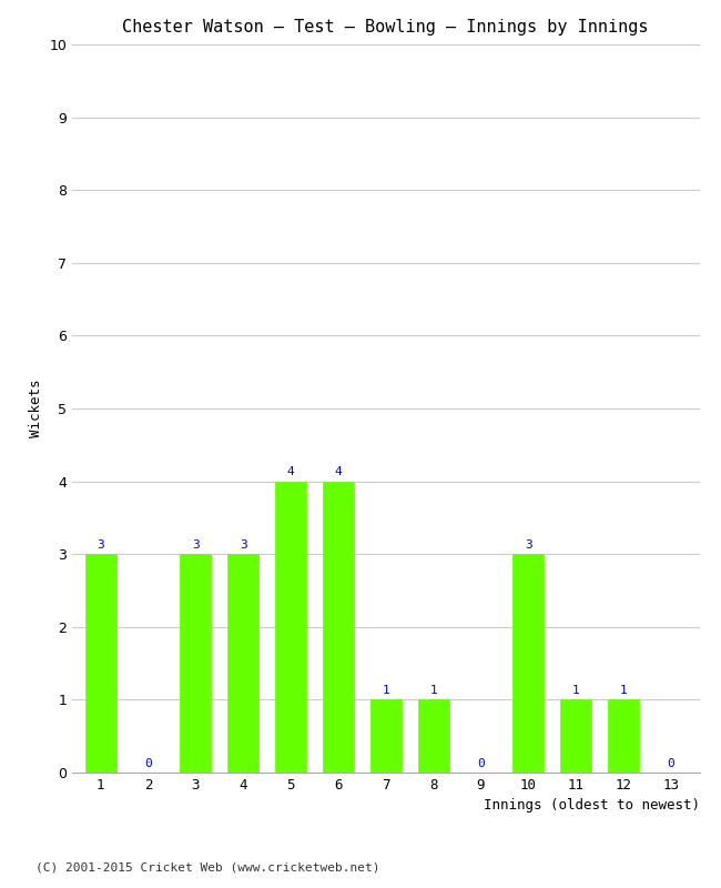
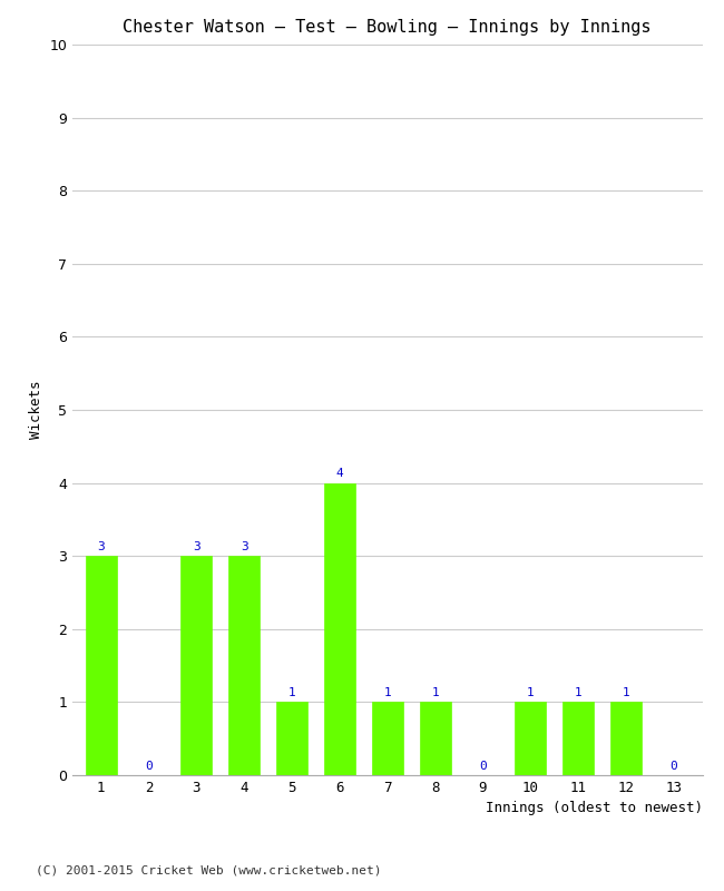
5: 4 -> 1
10: 3 -> 1
